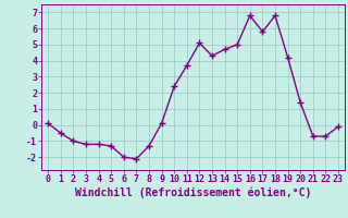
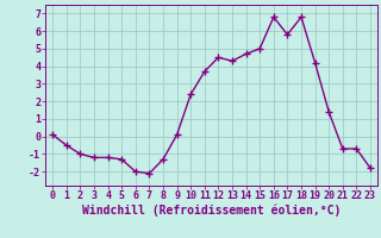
12: 5.1 -> 4.5
23: -0.1 -> -1.8
